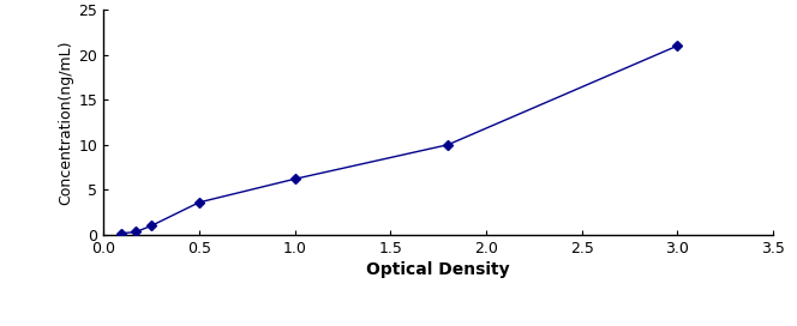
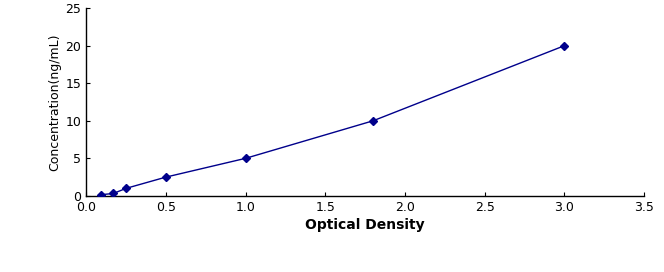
0.5: 3.6 -> 2.5
1.0: 6.2 -> 5.0
3.0: 21.0 -> 20.0
